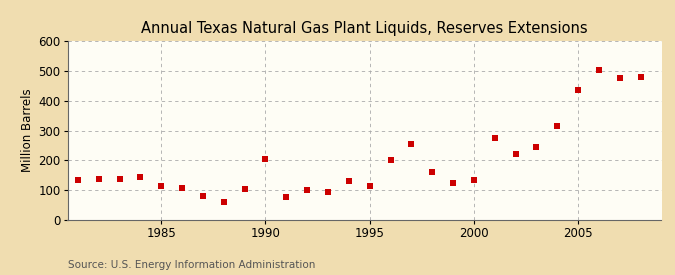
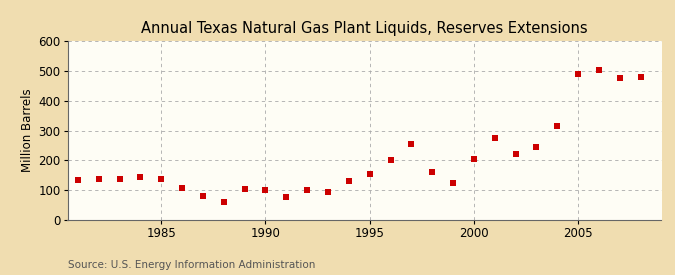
1985: 115 -> 138
1990: 205 -> 100
1995: 115 -> 153
2000: 135 -> 205
2005: 435 -> 490
